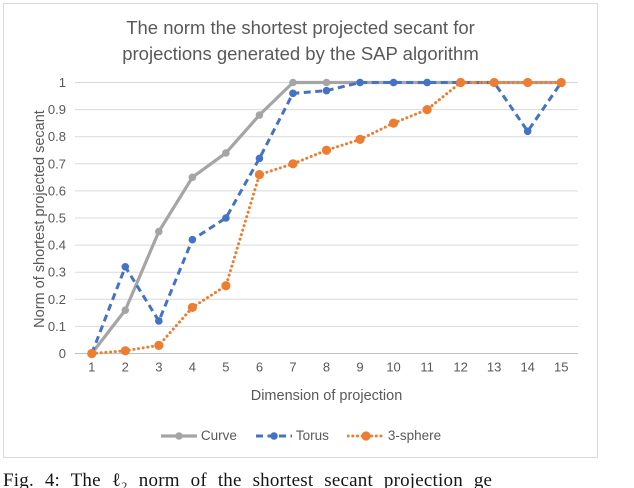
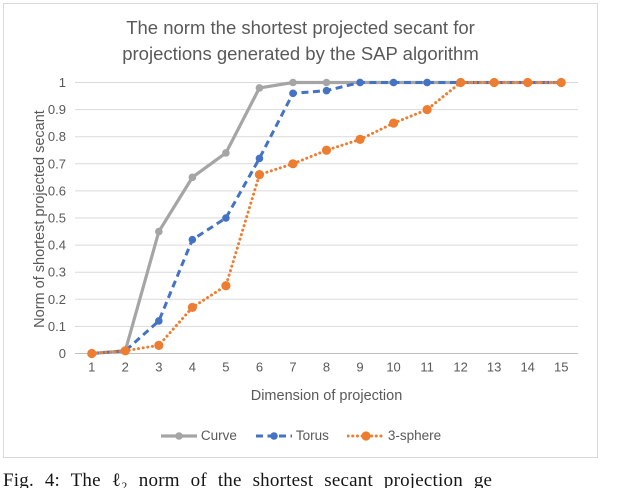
Curve/2: 0.16 -> 0.01
Torus/2: 0.32 -> 0.01
Curve/6: 0.88 -> 0.98
Torus/14: 0.82 -> 1.00
